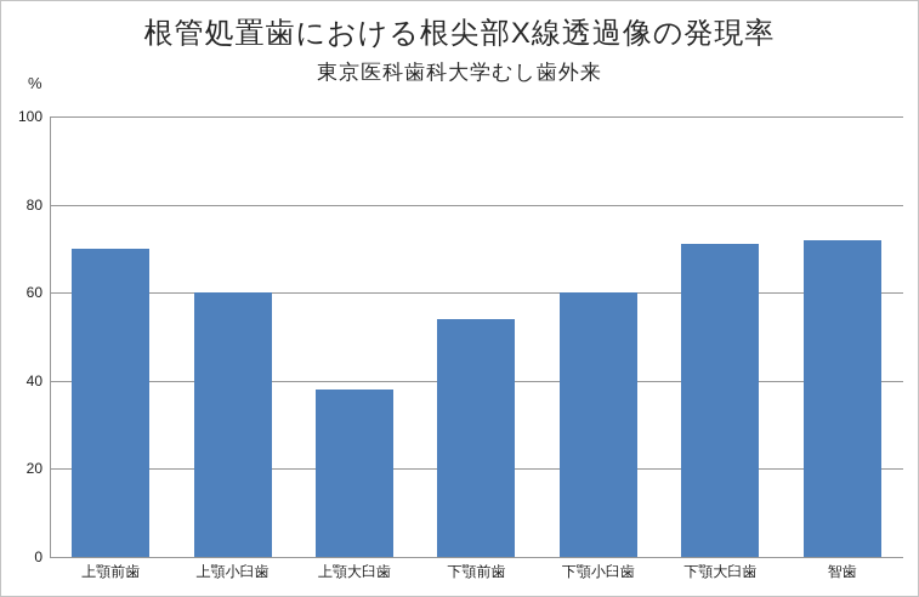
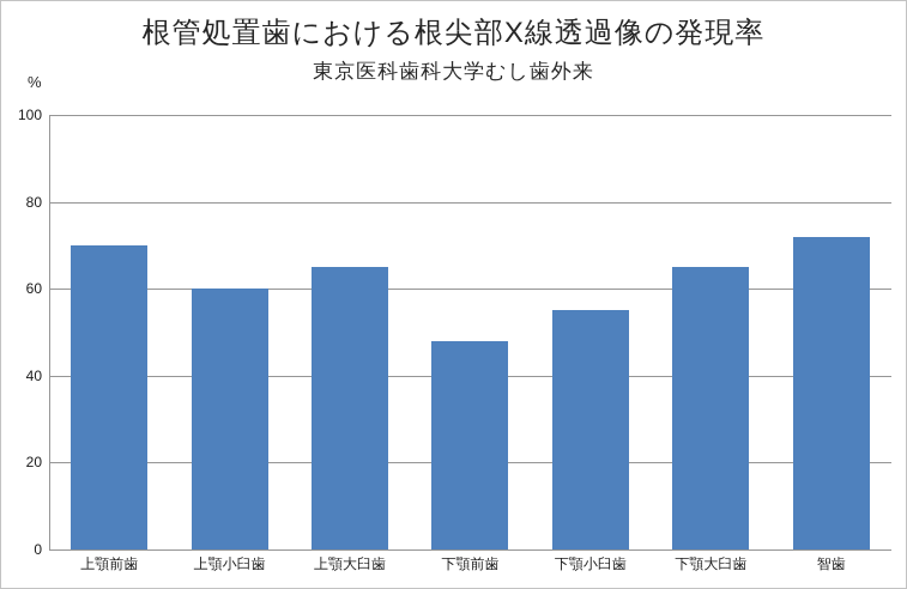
上顎大臼歯: 38 -> 65
下顎前歯: 54 -> 48
下顎小臼歯: 60 -> 55
下顎大臼歯: 71 -> 65
